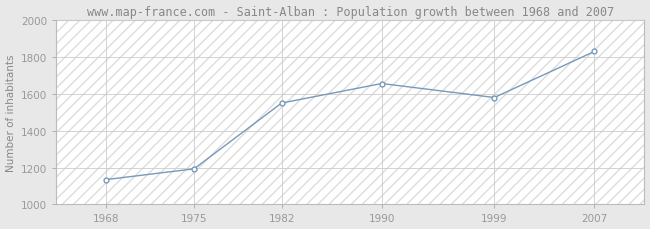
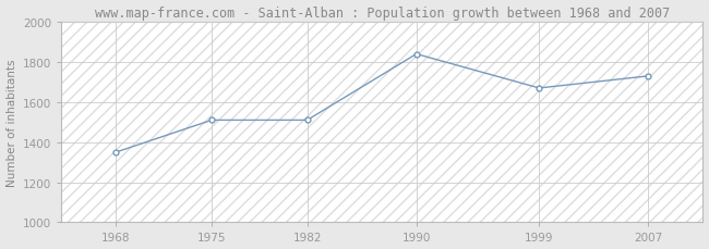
1968: 1140 -> 1350
1975: 1190 -> 1510
1982: 1550 -> 1510
1990: 1660 -> 1840
1999: 1580 -> 1670
2007: 1830 -> 1730
